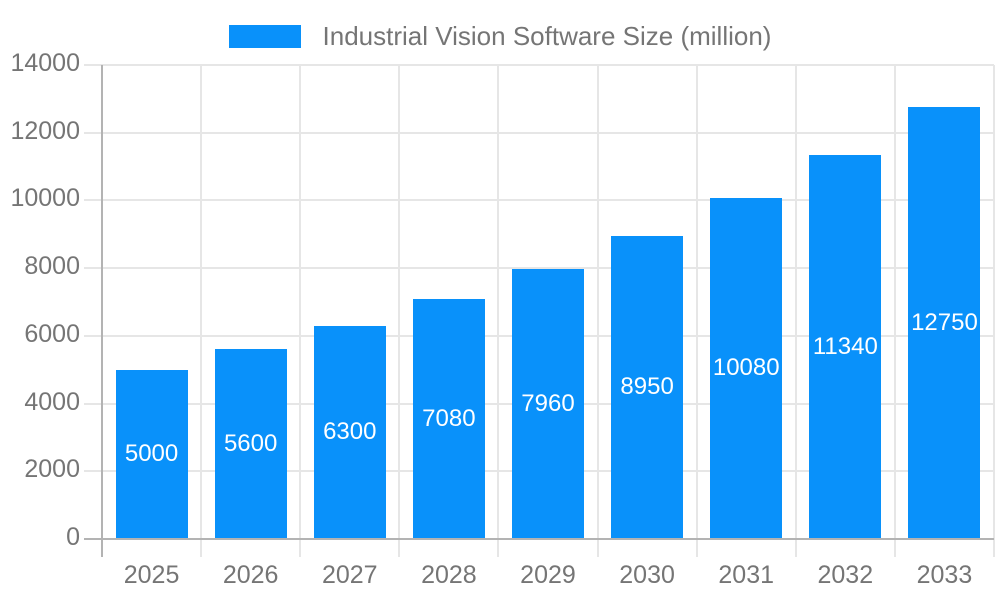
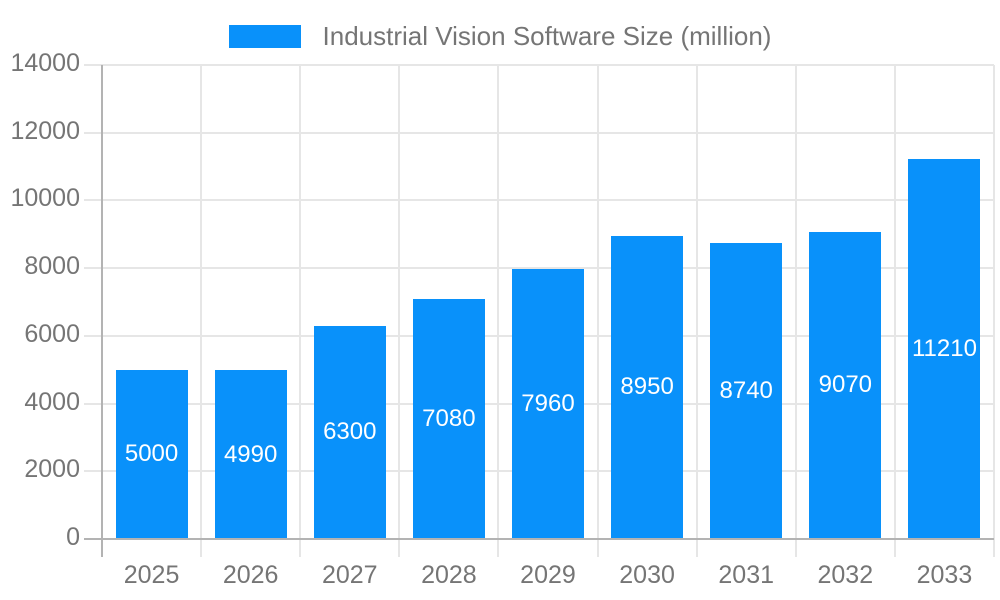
2026: 5600 -> 4990
2031: 10080 -> 8740
2032: 11340 -> 9070
2033: 12750 -> 11210
